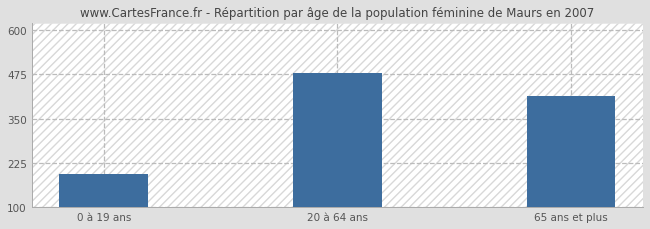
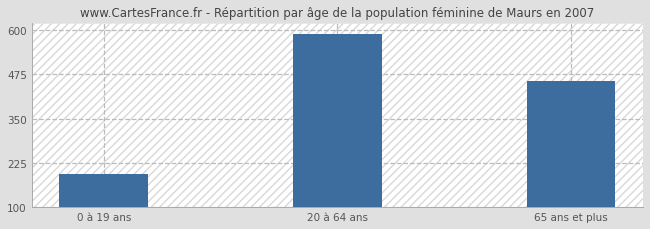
20 à 64 ans: 480 -> 590
65 ans et plus: 415 -> 455
